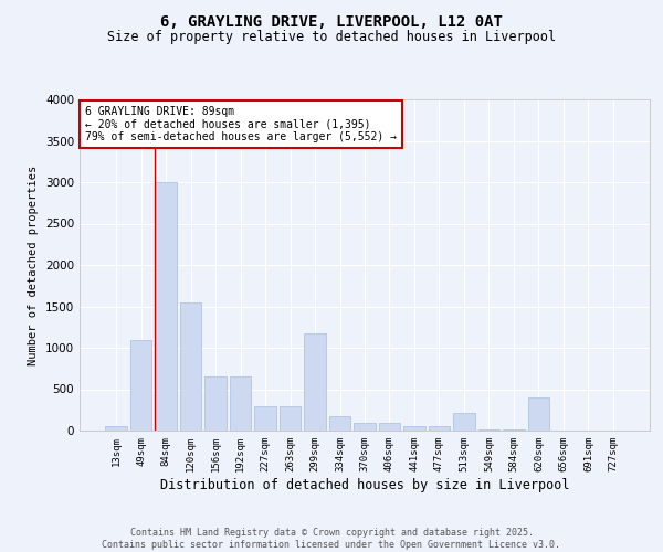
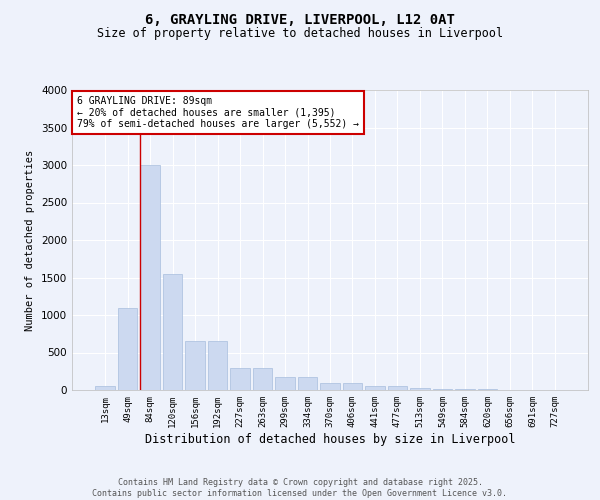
299sqm: 1180 -> 180
513sqm: 220 -> 30
620sqm: 400 -> 10
